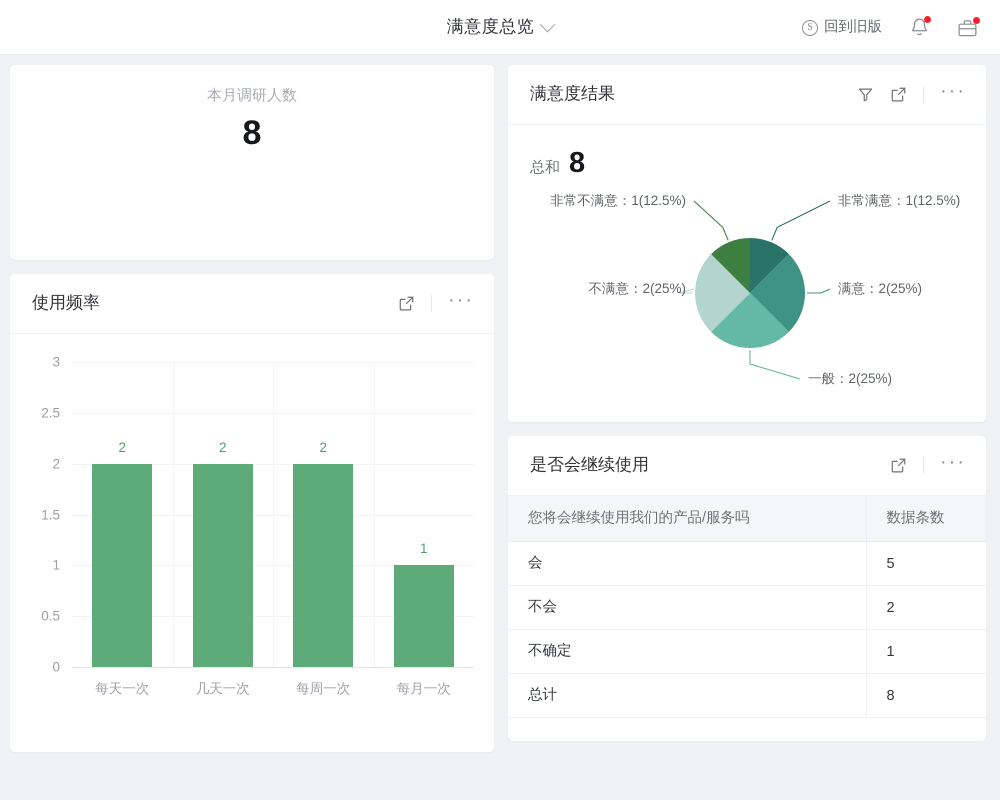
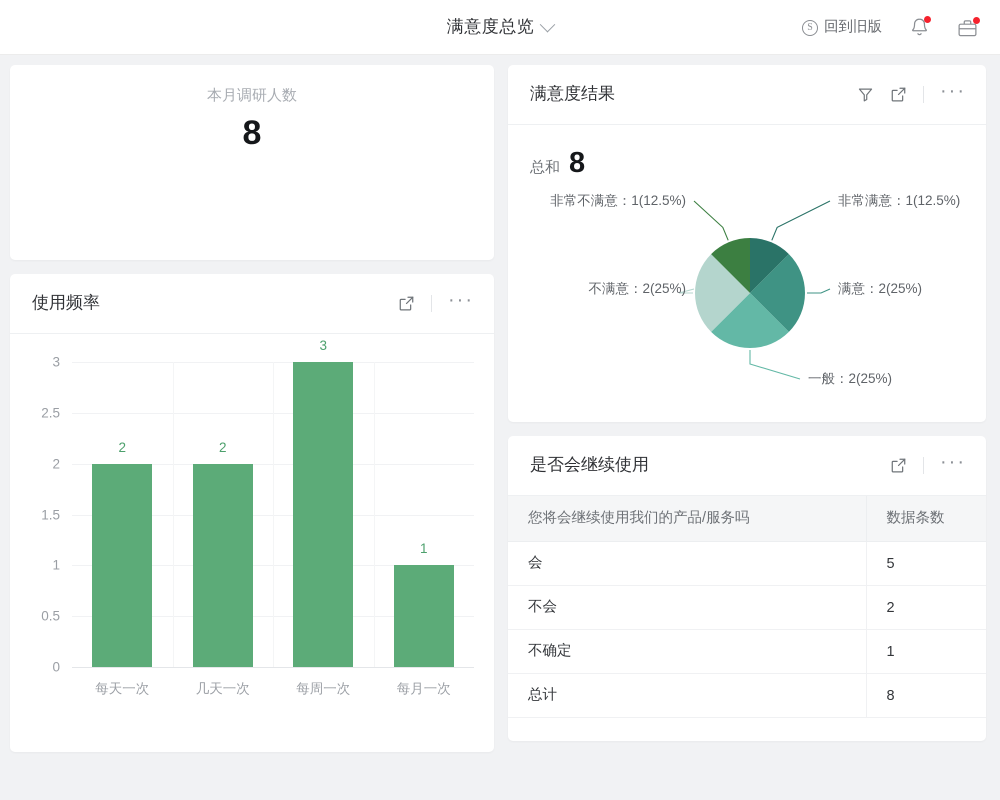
使用频率/每周一次: 2 -> 3
